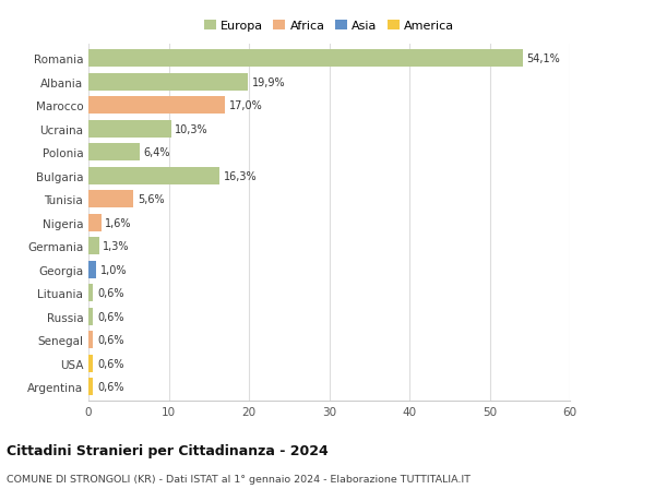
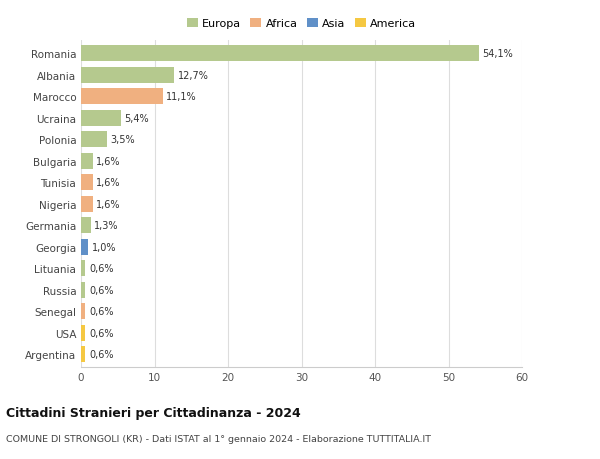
Albania: 19,9% -> 12,7%
Marocco: 17,0% -> 11,1%
Ucraina: 10,3% -> 5,4%
Polonia: 6,4% -> 3,5%
Bulgaria: 16,3% -> 1,6%
Tunisia: 5,6% -> 1,6%
